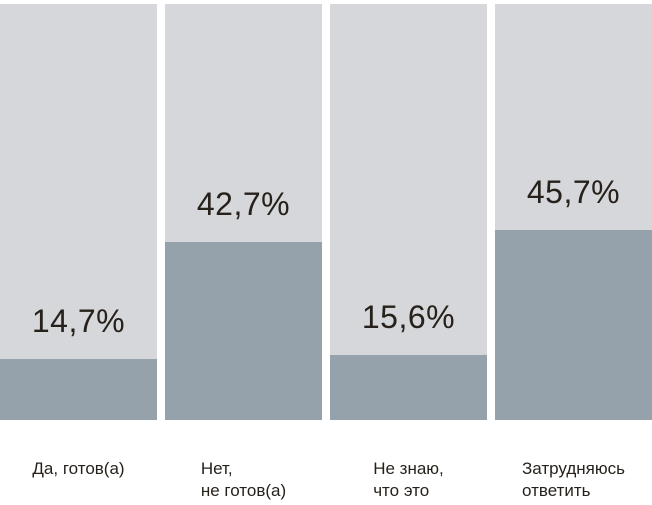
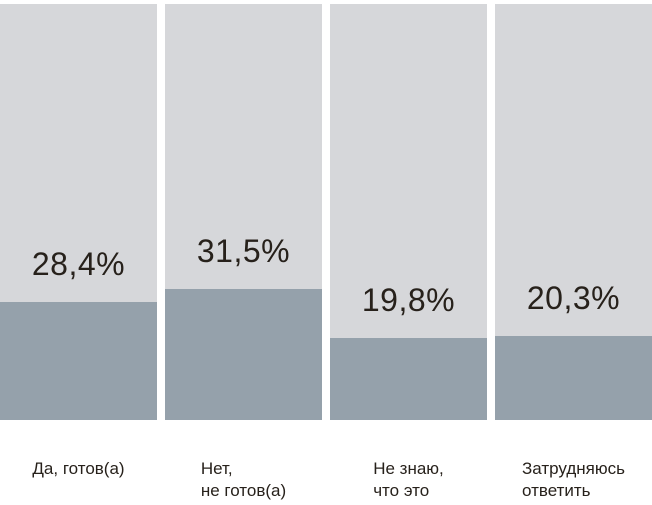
Да, готов(а): 14,7% -> 28,4%
Нет, не готов(а): 42,7% -> 31,5%
Не знаю, что это: 15,6% -> 19,8%
Затрудняюсь ответить: 45,7% -> 20,3%
